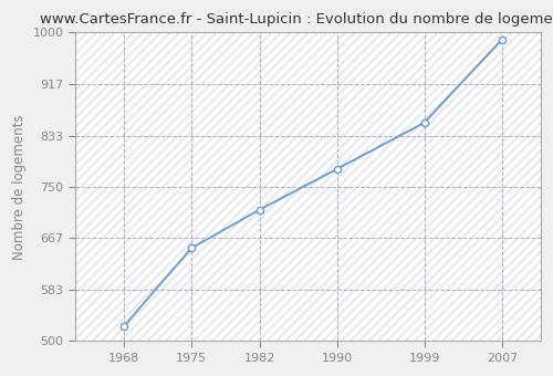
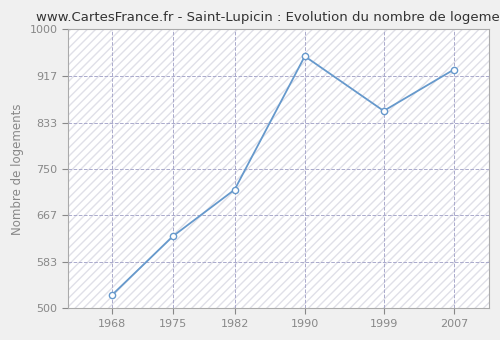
1975: 651 -> 630
1990: 779 -> 952
2007: 989 -> 928
